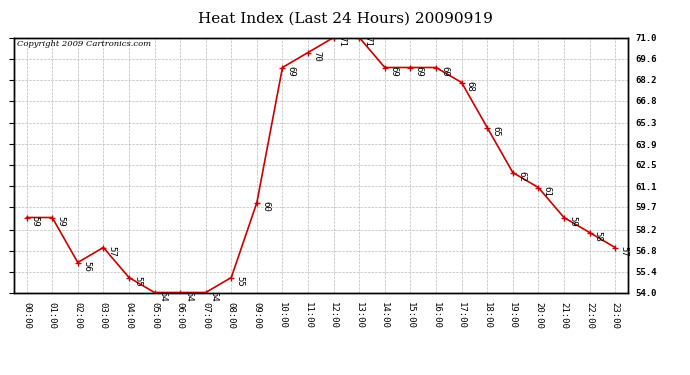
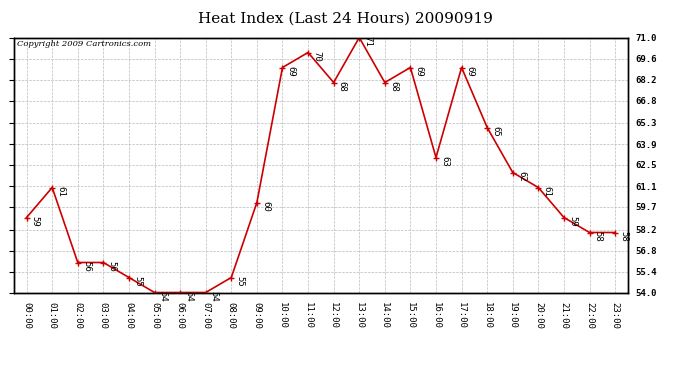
01:00: 59 -> 61
03:00: 57 -> 56
12:00: 71 -> 68
14:00: 69 -> 68
16:00: 69 -> 63
17:00: 68 -> 69
23:00: 57 -> 58
